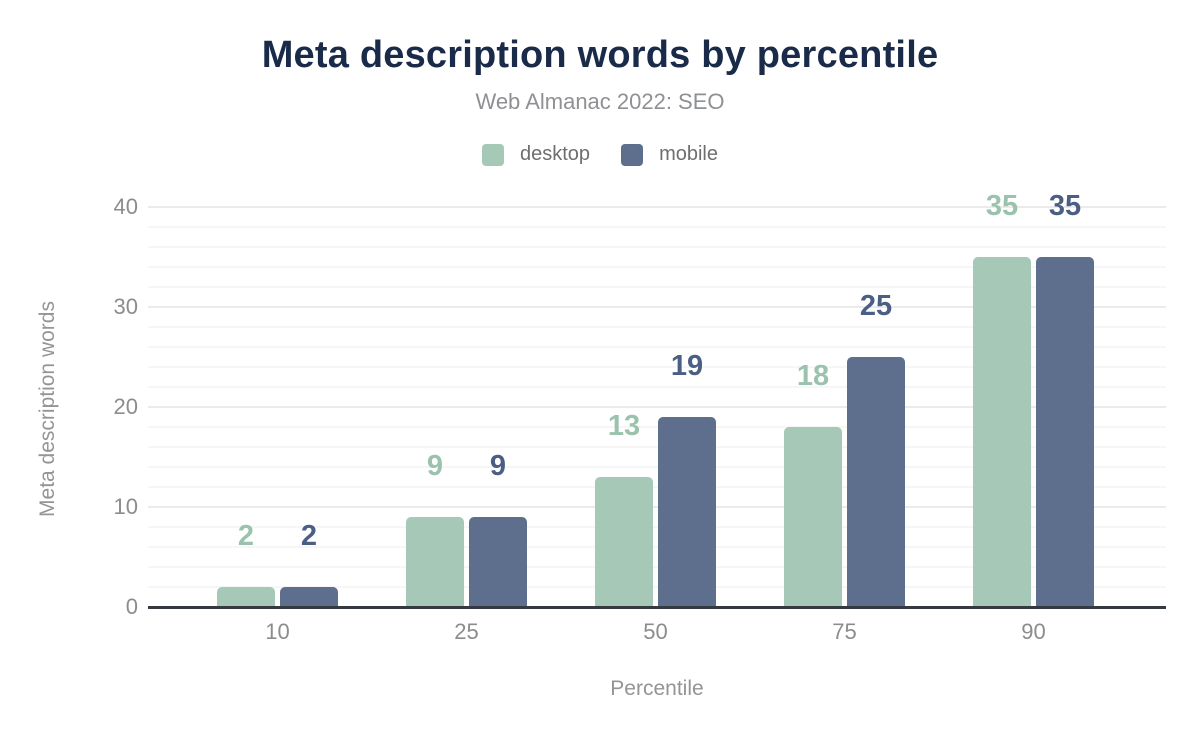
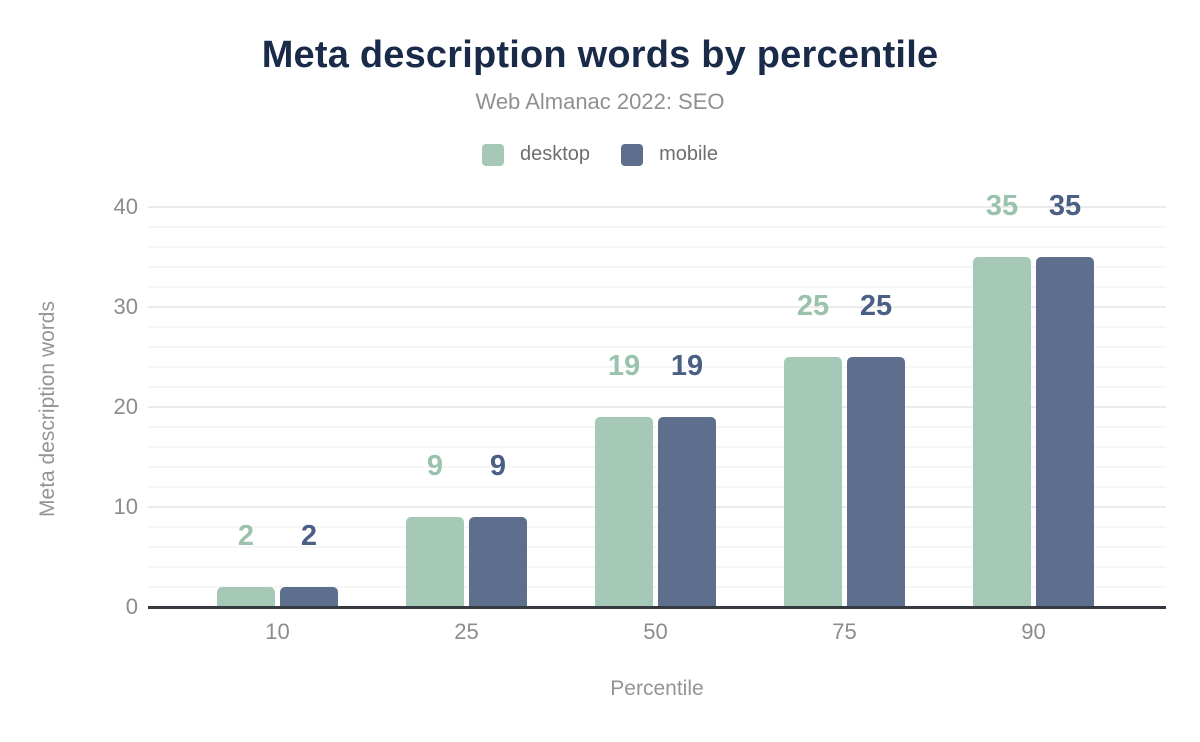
desktop/50: 13 -> 19
desktop/75: 18 -> 25
